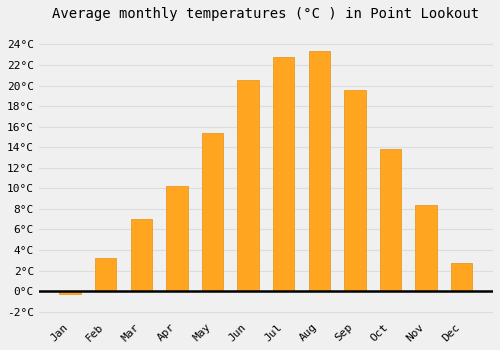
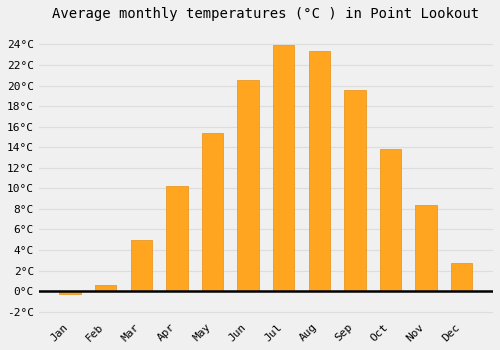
Feb: 3.2°C -> 0.6°C
Mar: 7.0°C -> 5.0°C
Jul: 22.8°C -> 23.9°C
